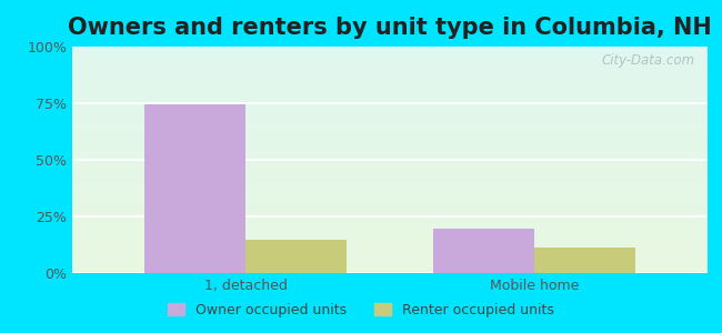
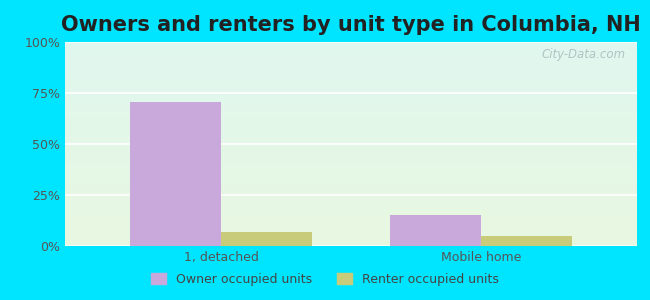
Owner occupied units/1, detached: 74.5% -> 70.6%
Renter occupied units/1, detached: 14.5% -> 7.1%
Owner occupied units/Mobile home: 19.5% -> 15.2%
Renter occupied units/Mobile home: 11.5% -> 5.0%
